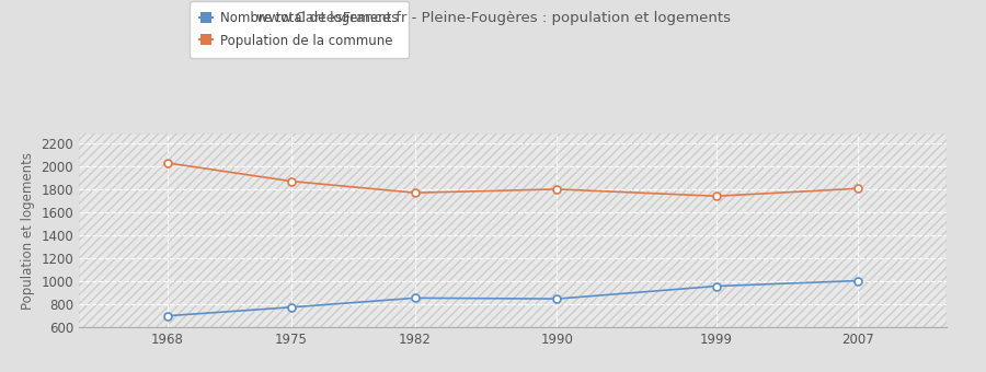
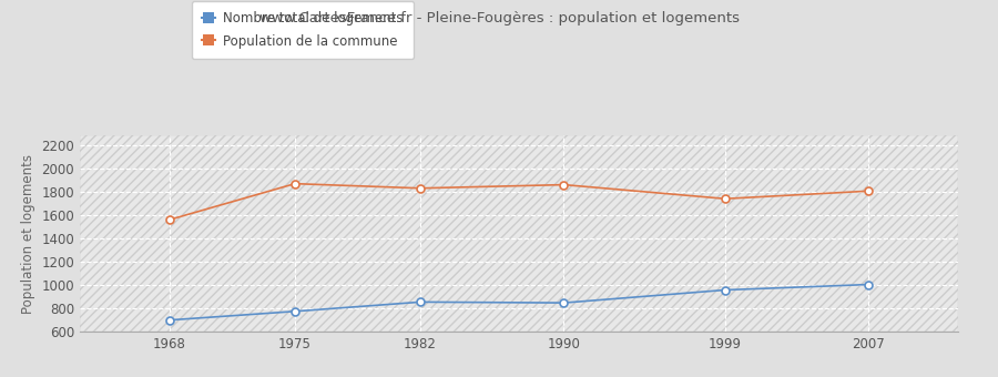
Population de la commune/1968: 2030 -> 1560
Population de la commune/1982: 1770 -> 1830
Population de la commune/1990: 1800 -> 1860
